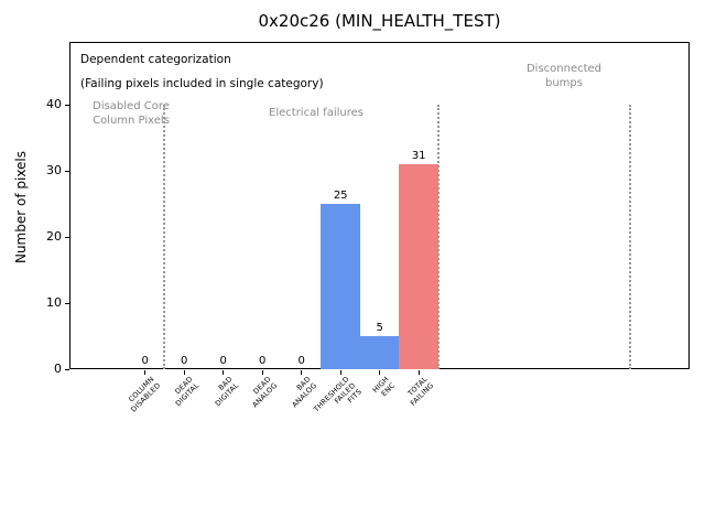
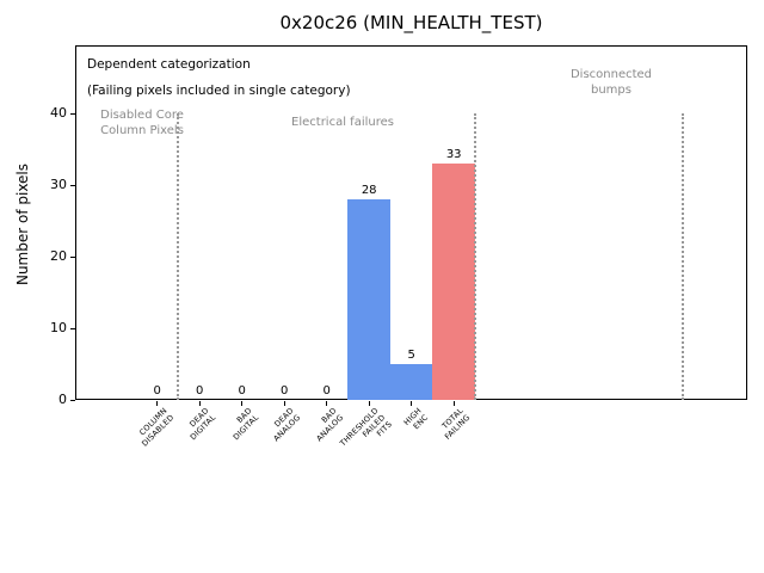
THRESHOLD FAILED FITS: 25 -> 28
TOTAL FAILING: 31 -> 33
